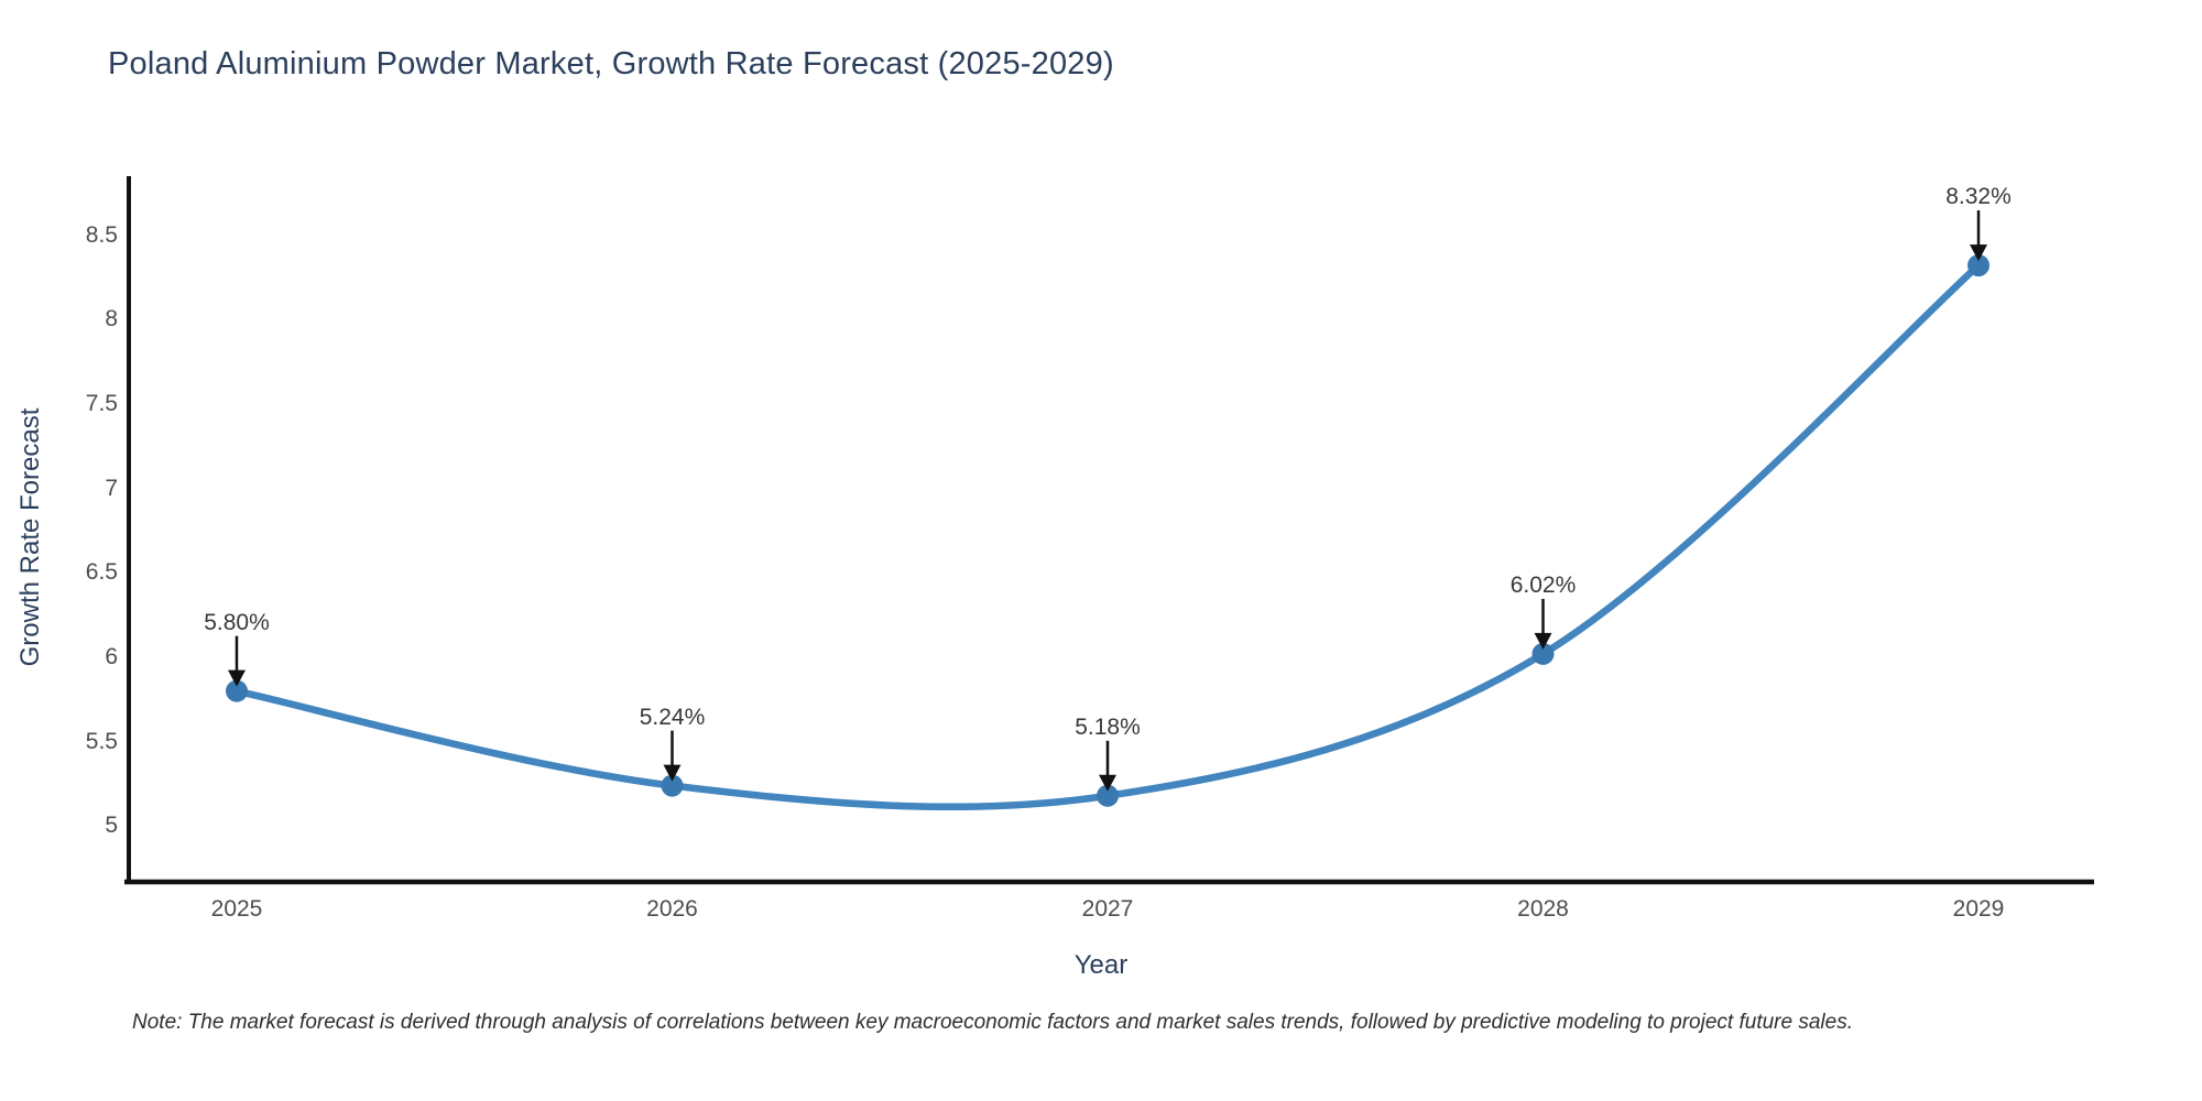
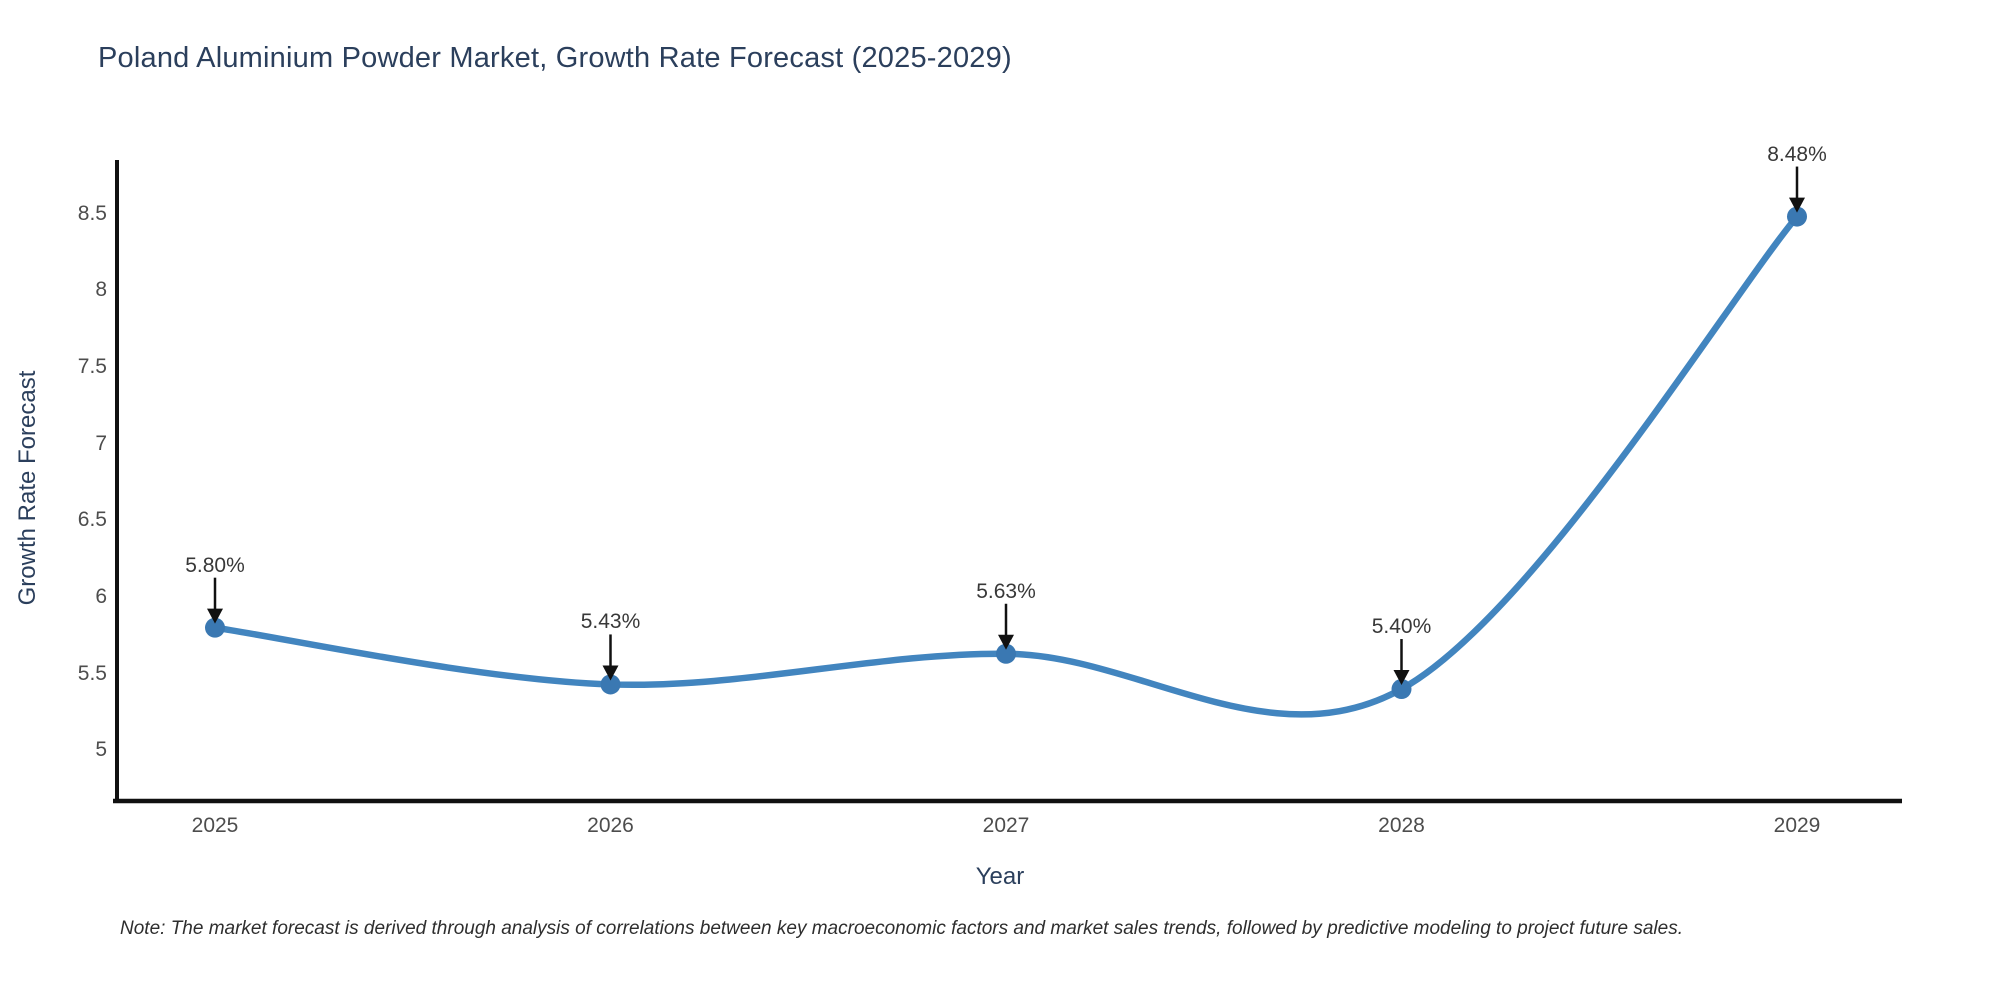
2026: 5.24% -> 5.43%
2027: 5.18% -> 5.63%
2028: 6.02% -> 5.40%
2029: 8.32% -> 8.48%
